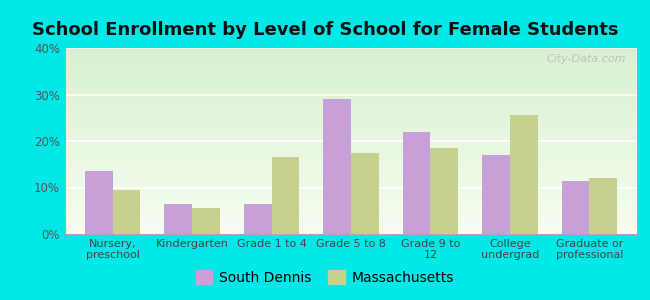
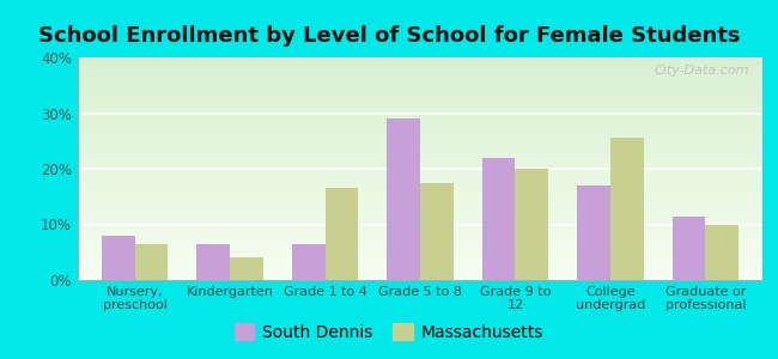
South Dennis/Nursery, preschool: 13.5% -> 8.0%
Massachusetts/Nursery, preschool: 9.5% -> 6.5%
Massachusetts/Kindergarten: 5.5% -> 4.0%
Massachusetts/Grade 9 to 12: 18.5% -> 20.0%
Massachusetts/Graduate or professional: 12.0% -> 10.0%
